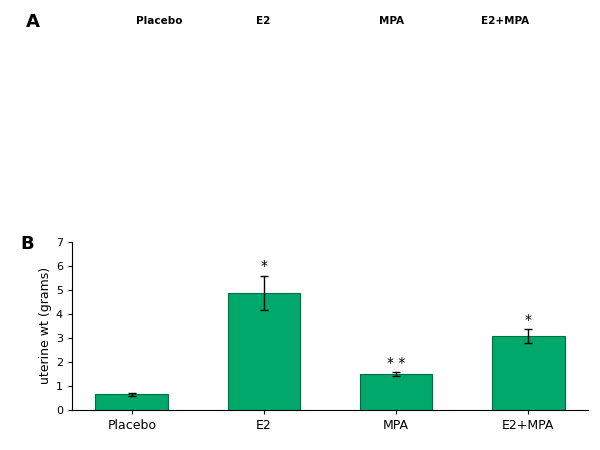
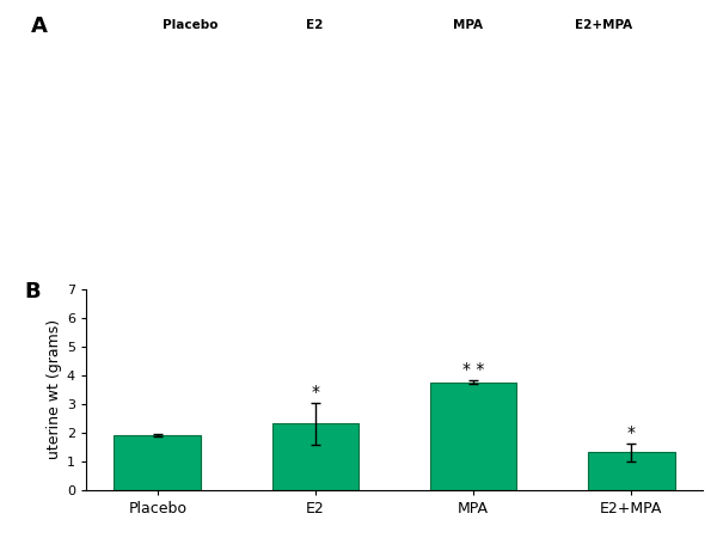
Placebo: 0.63 -> 1.90
E2: 4.88 -> 2.30
MPA: 1.48 -> 3.75
E2+MPA: 3.07 -> 1.30
